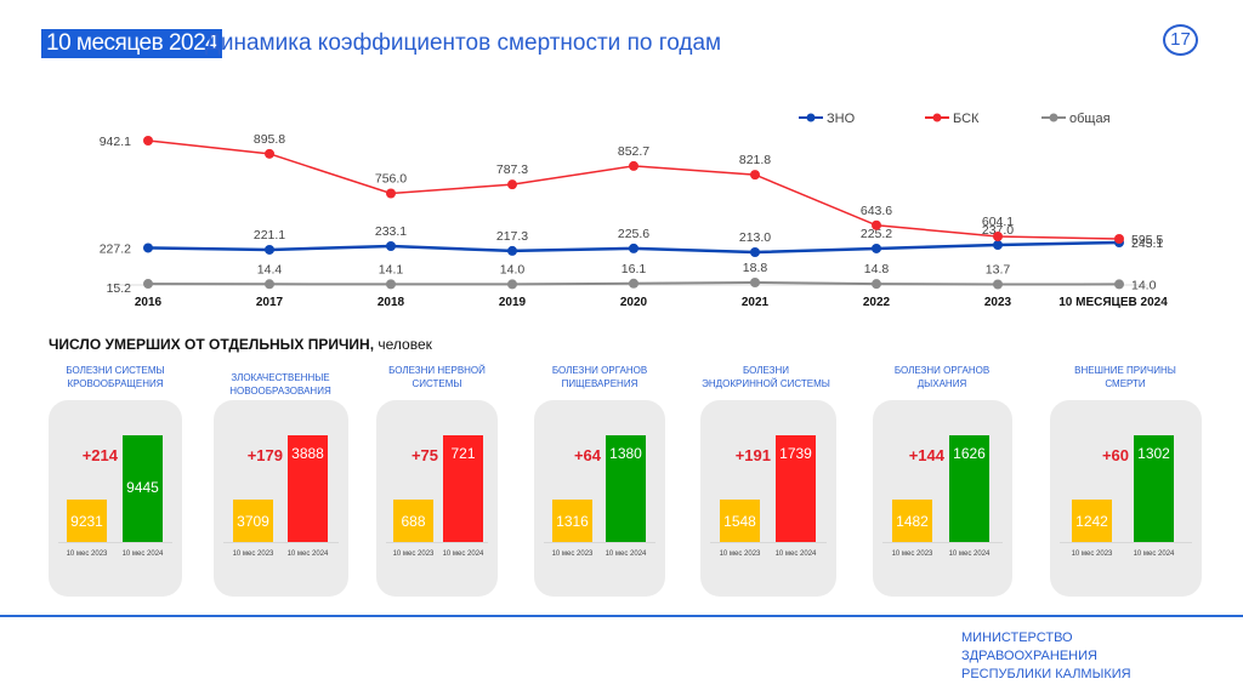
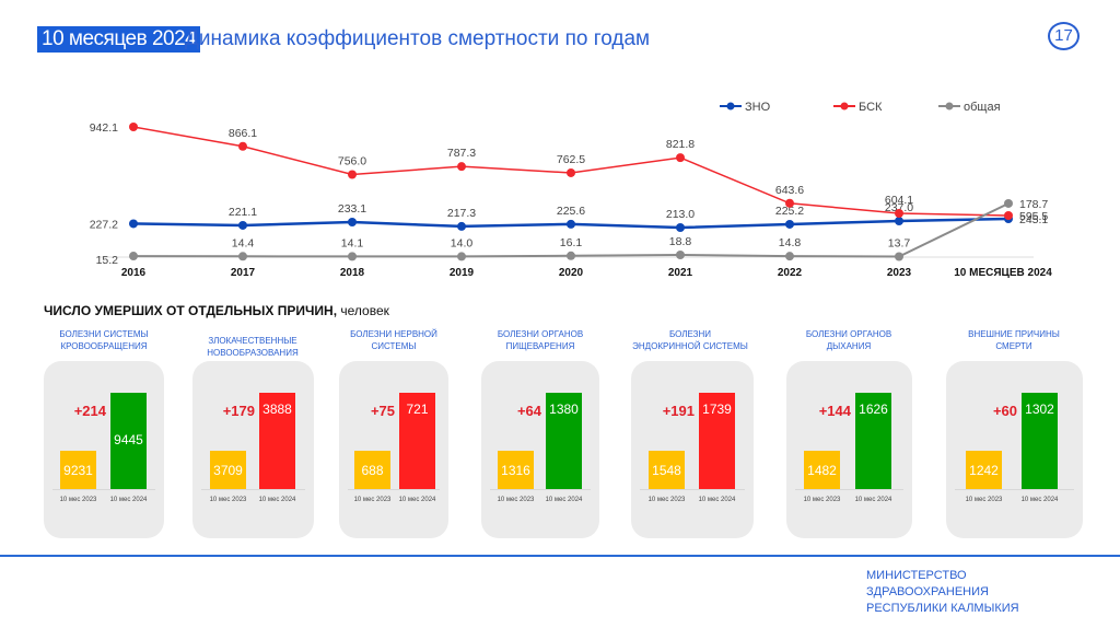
Динамика коэффициентов смертности по годам/БСК/2017: 895.8 -> 866.1
Динамика коэффициентов смертности по годам/БСК/2020: 852.7 -> 762.5
Динамика коэффициентов смертности по годам/общая/10 МЕСЯЦЕВ 2024: 14.0 -> 178.7
